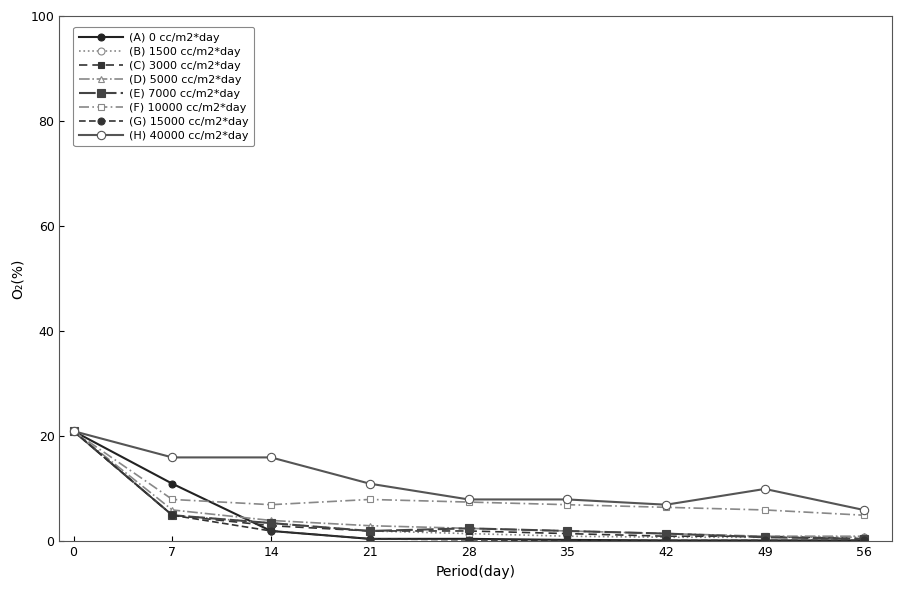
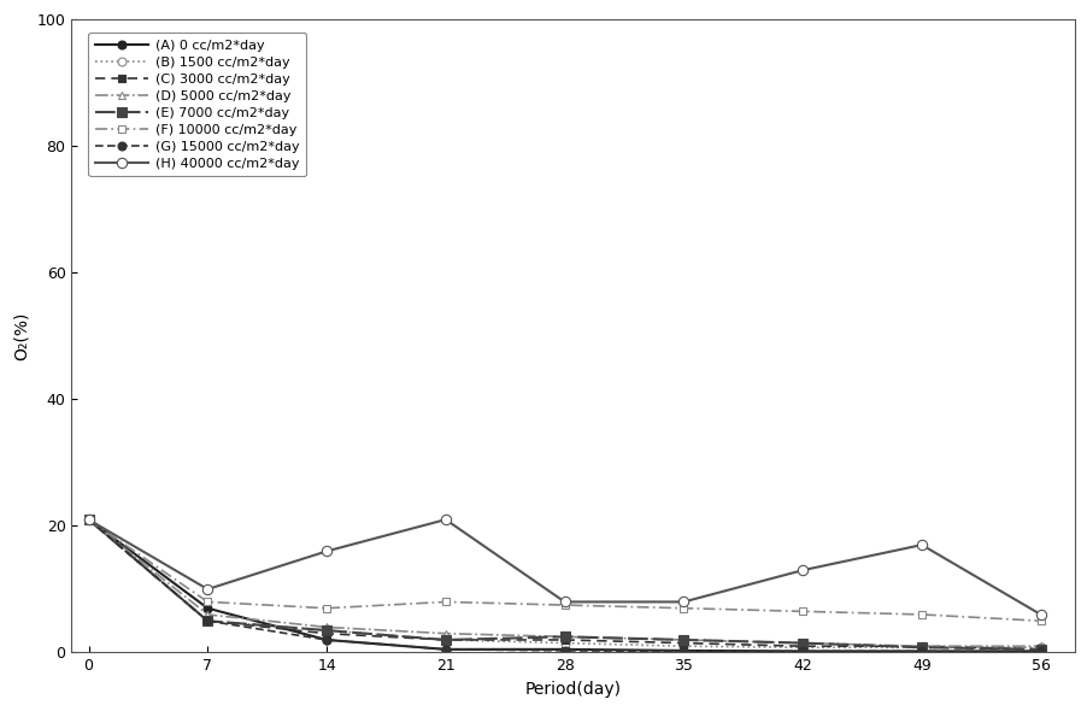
(A) 0 cc/m2*day/7: 11.0 -> 7.0
(H) 40000 cc/m2*day/7: 16 -> 10
(H) 40000 cc/m2*day/21: 11 -> 21
(H) 40000 cc/m2*day/42: 7 -> 13
(H) 40000 cc/m2*day/49: 10 -> 17
